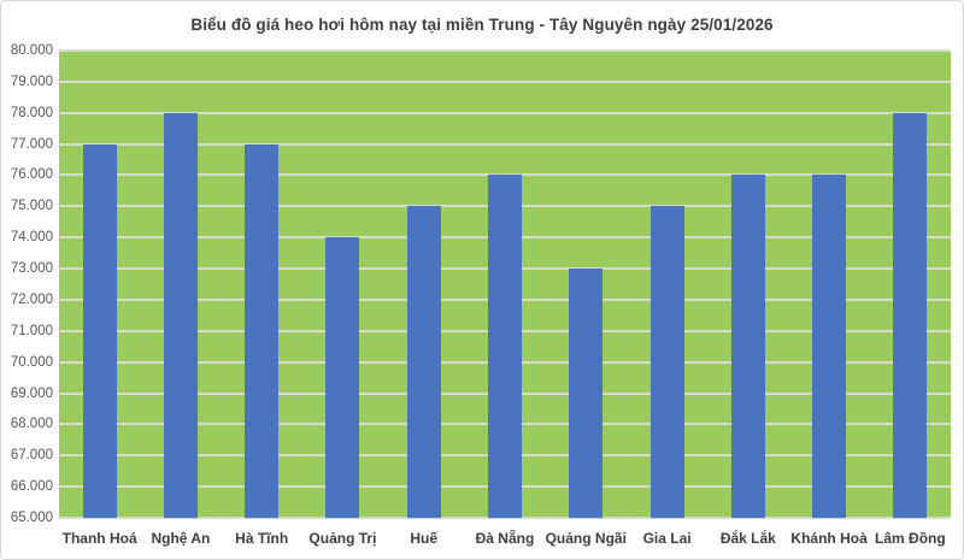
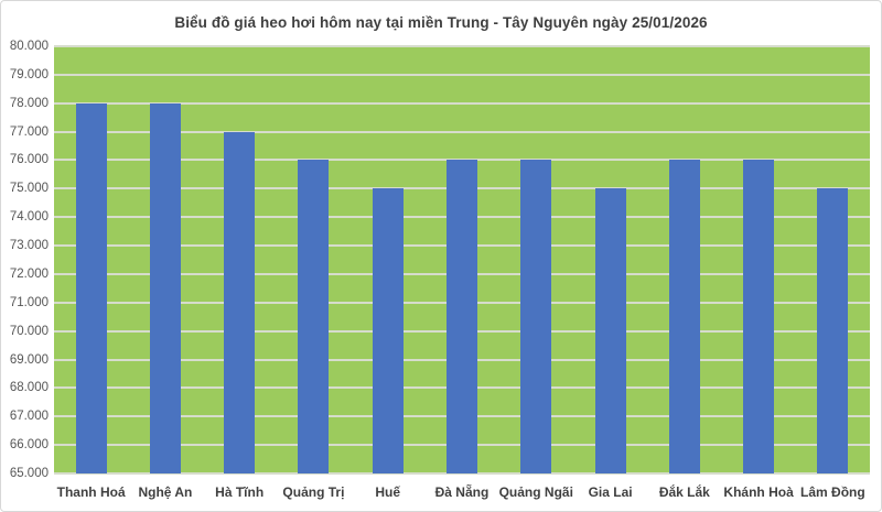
Thanh Hoá: 77000 -> 78000
Quảng Trị: 74000 -> 76000
Quảng Ngãi: 73000 -> 76000
Lâm Đồng: 78000 -> 75000
